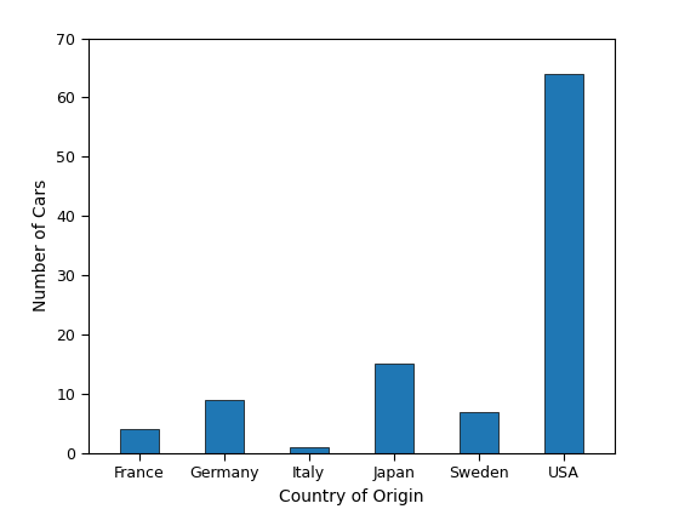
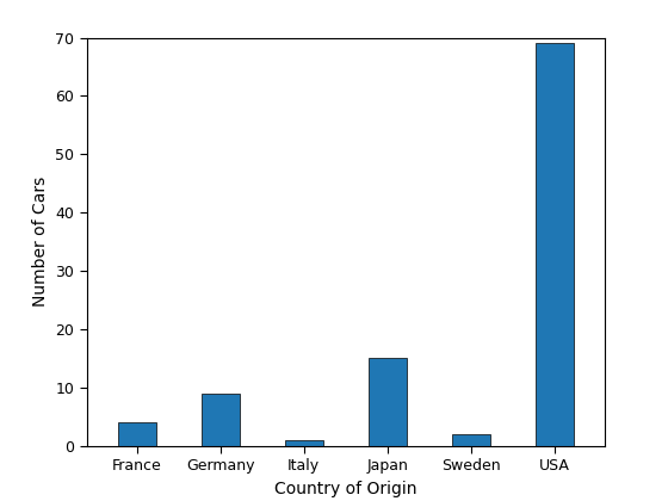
Sweden: 7 -> 2
USA: 64 -> 69
